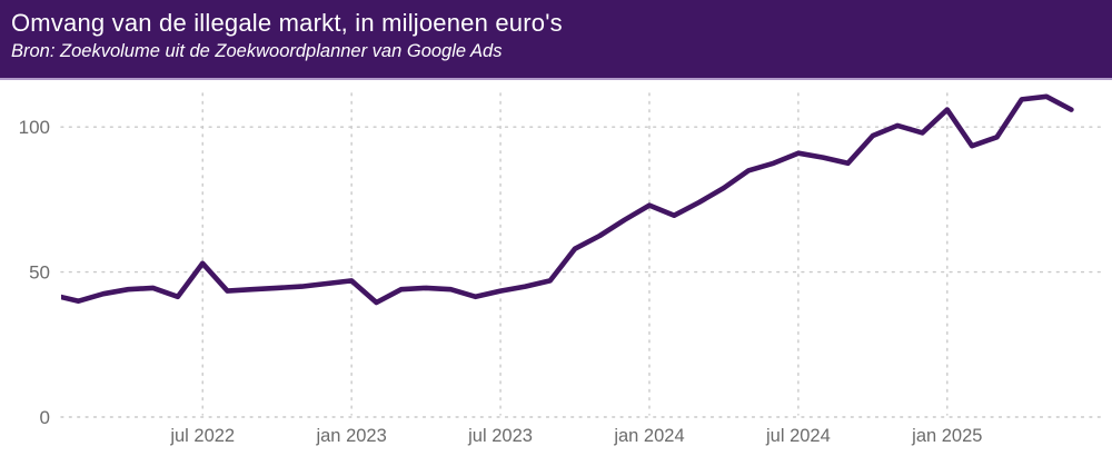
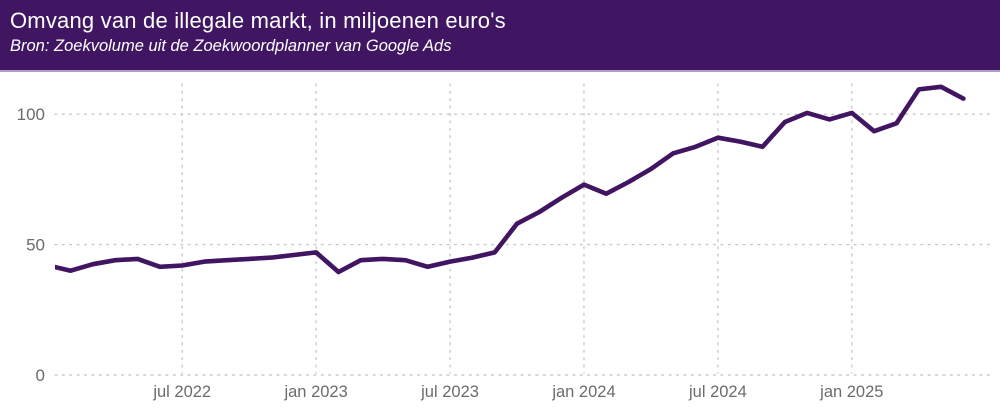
jul 2022: 53 -> 42
jan 2025: 106 -> 100
